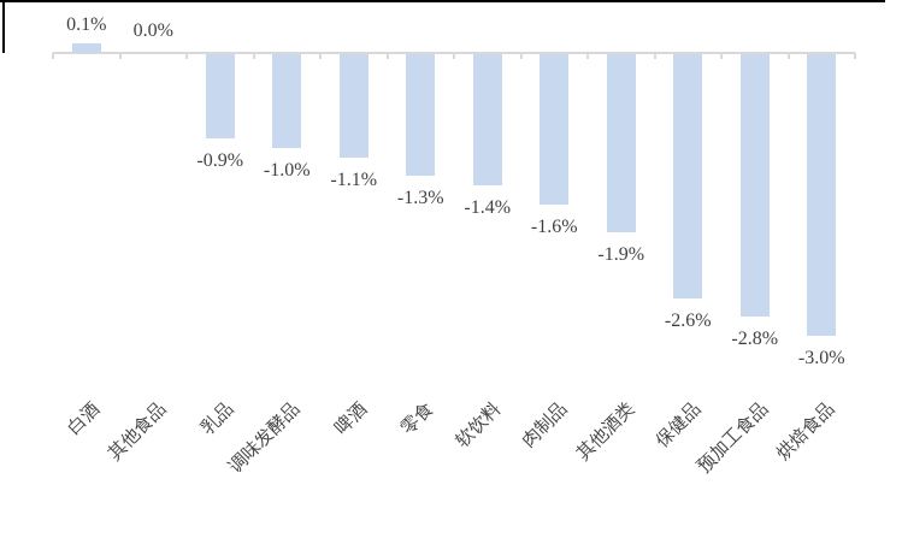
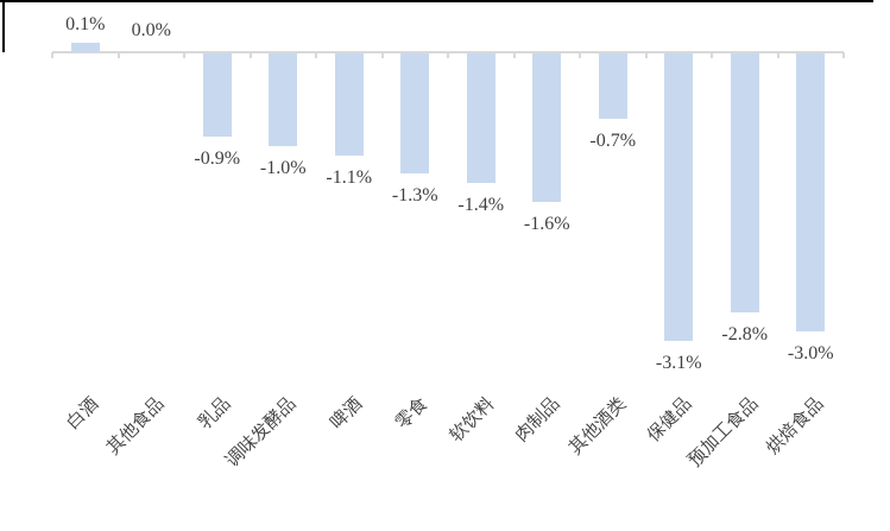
其他酒类: -1.9% -> -0.7%
保健品: -2.6% -> -3.1%
